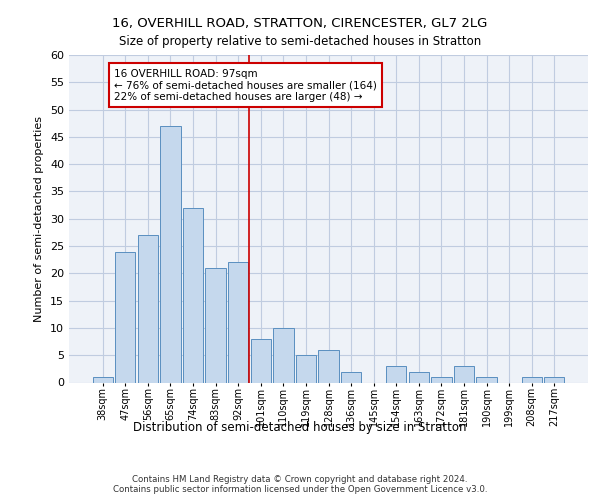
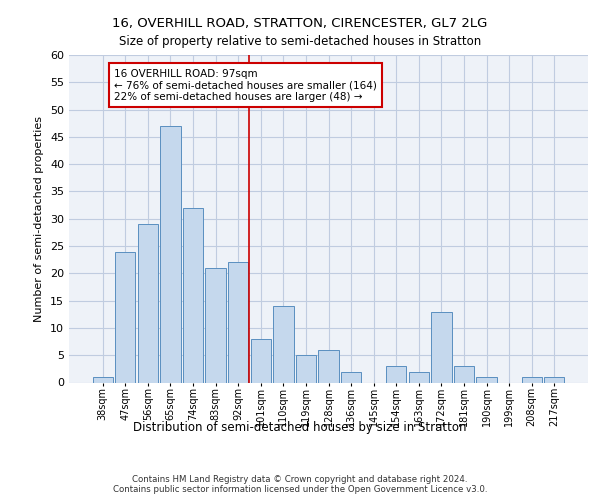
56sqm: 27 -> 29
110sqm: 10 -> 14
172sqm: 1 -> 13
